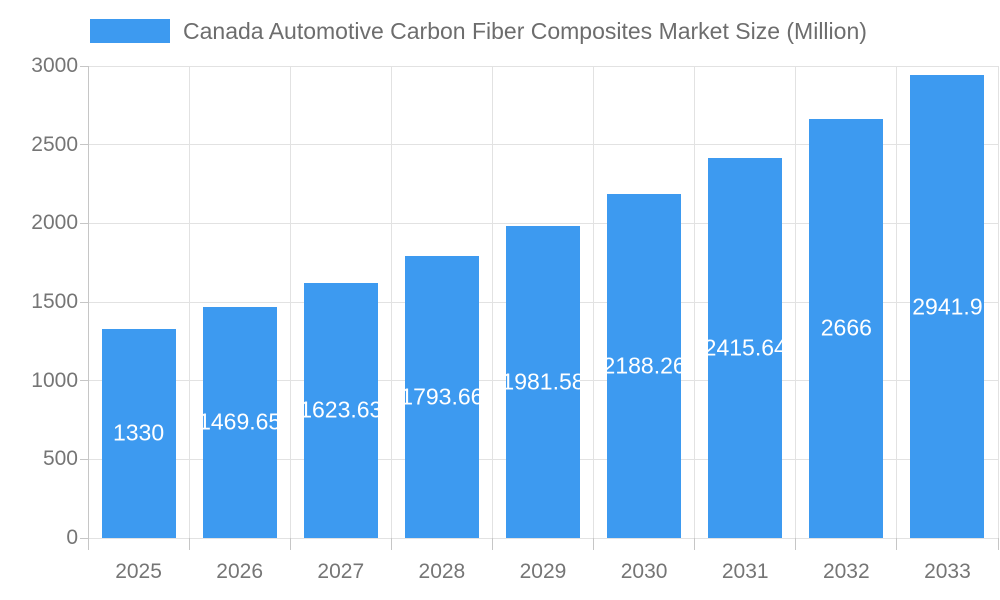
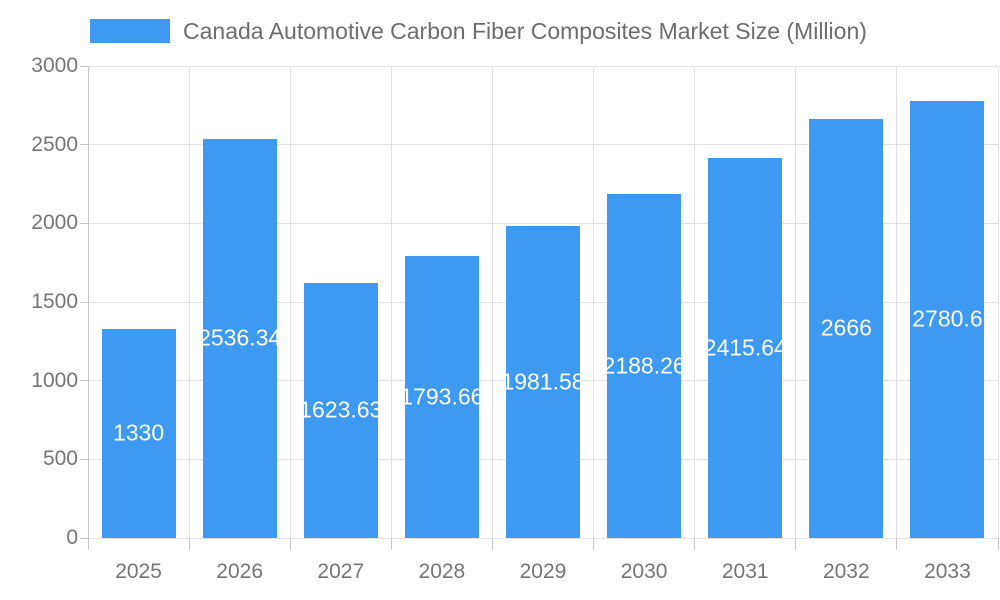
2026: 1469.65 -> 2536.34
2033: 2941.9 -> 2780.6
